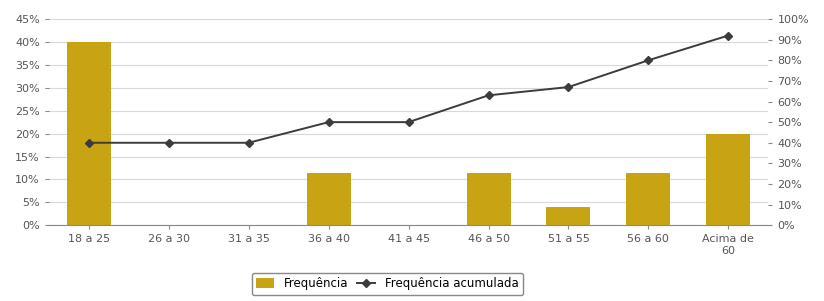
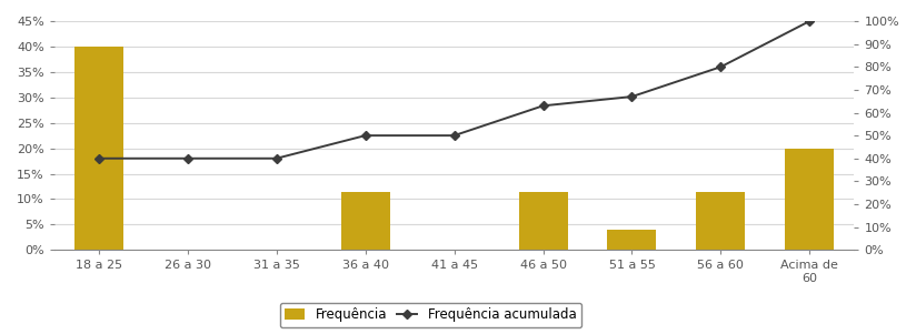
Frequência acumulada/Acima de 60: 92% -> 100%
